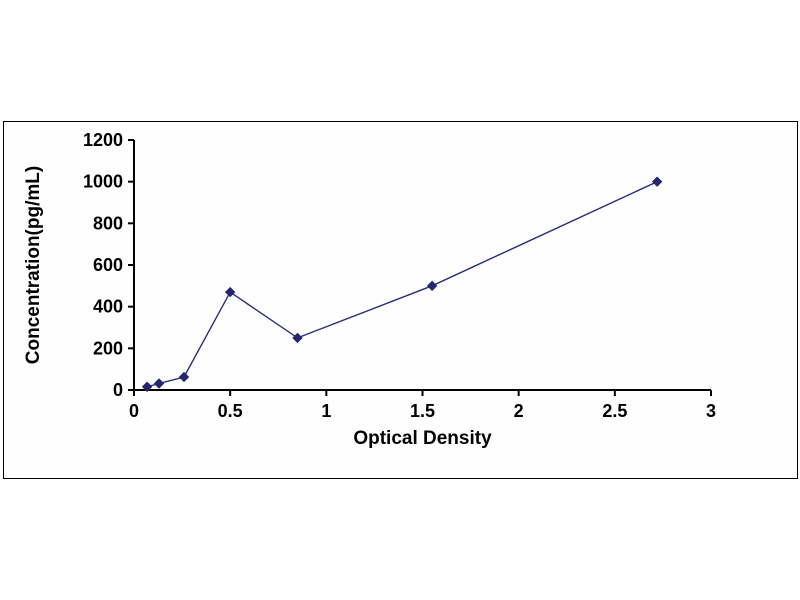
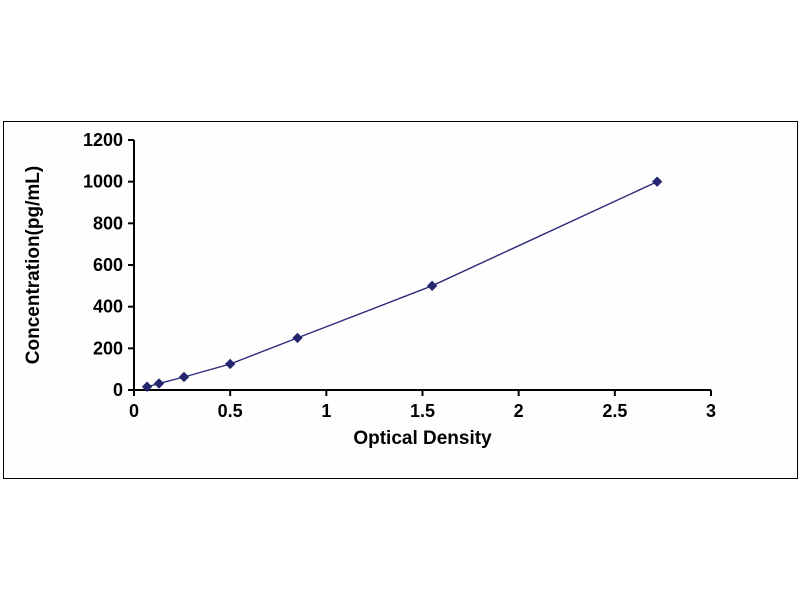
0.5: 470 -> 120
